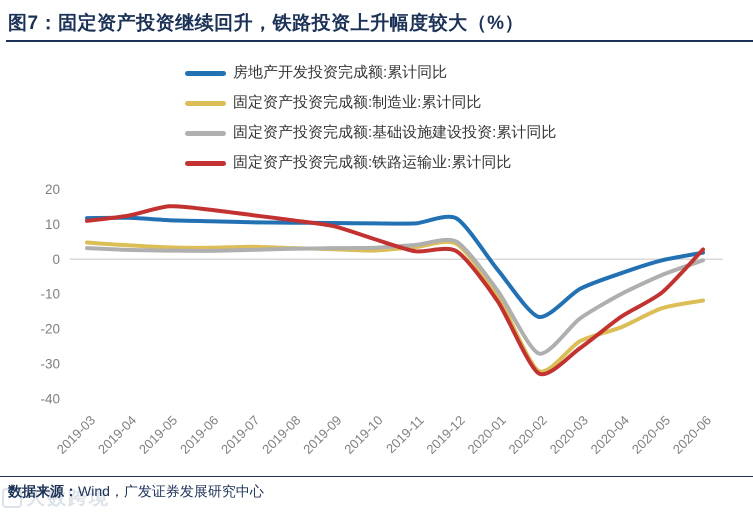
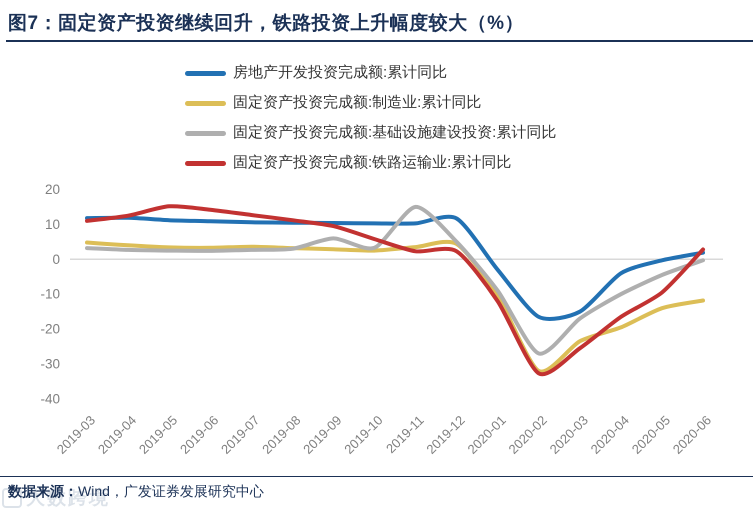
固定资产投资完成额:基础设施建设投资:累计同比/2019-09: 3 -> 6
固定资产投资完成额:基础设施建设投资:累计同比/2019-11: 4 -> 15
房地产开发投资完成额:累计同比/2020-03: -8 -> -15
